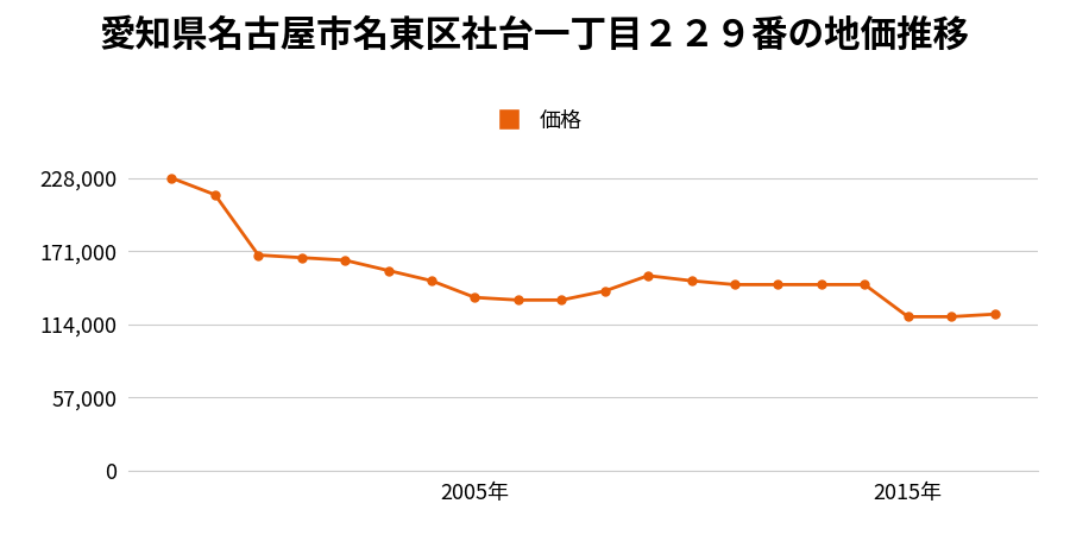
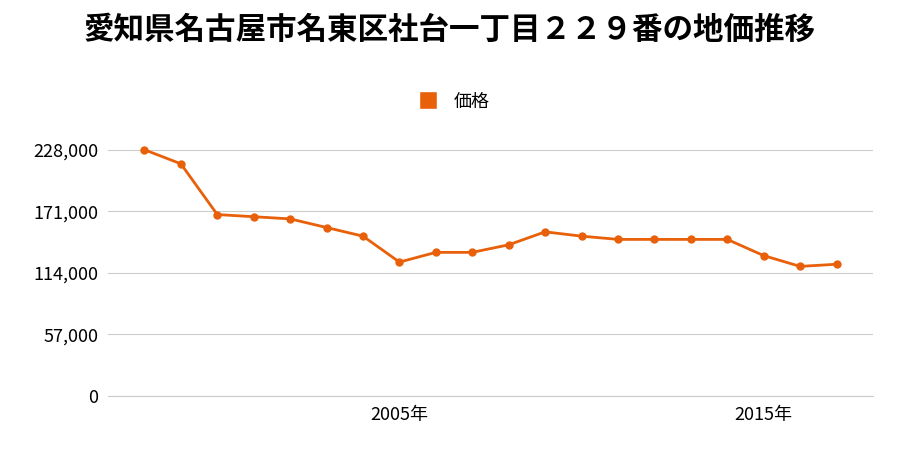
2005年: 135,000 -> 124,000
2015年: 120,000 -> 130,000
